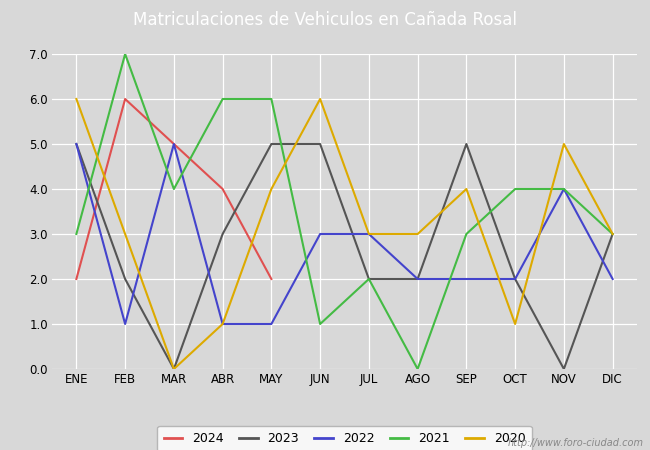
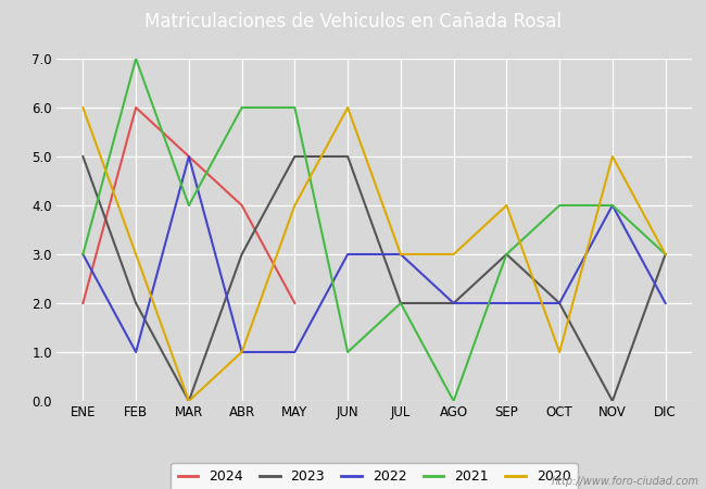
2022/ENE: 5 -> 3
2023/SEP: 5 -> 3
